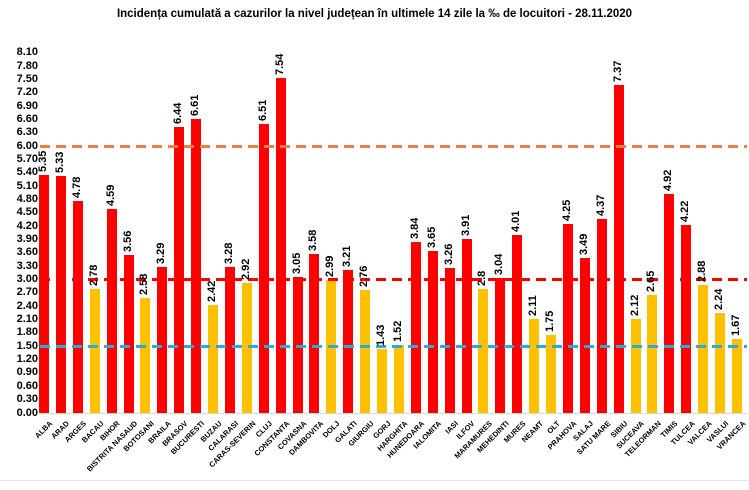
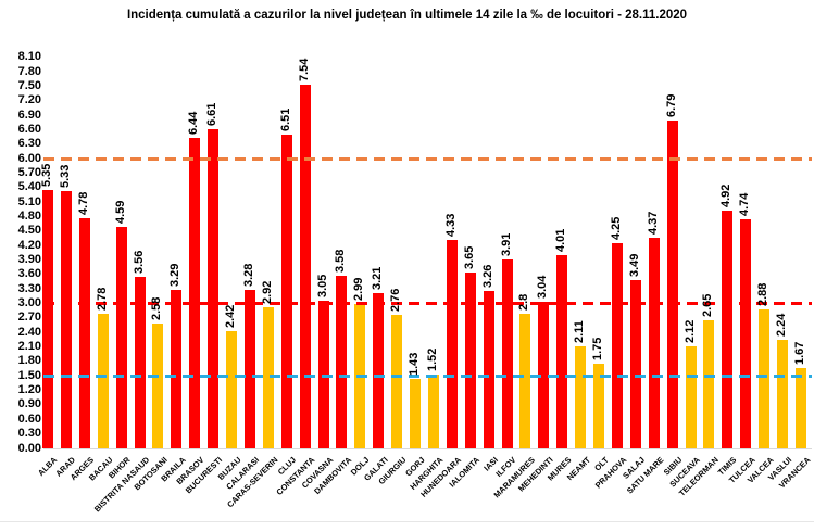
HUNEDOARA: 3.84 -> 4.33
SIBIU: 7.37 -> 6.79
TULCEA: 4.22 -> 4.74
